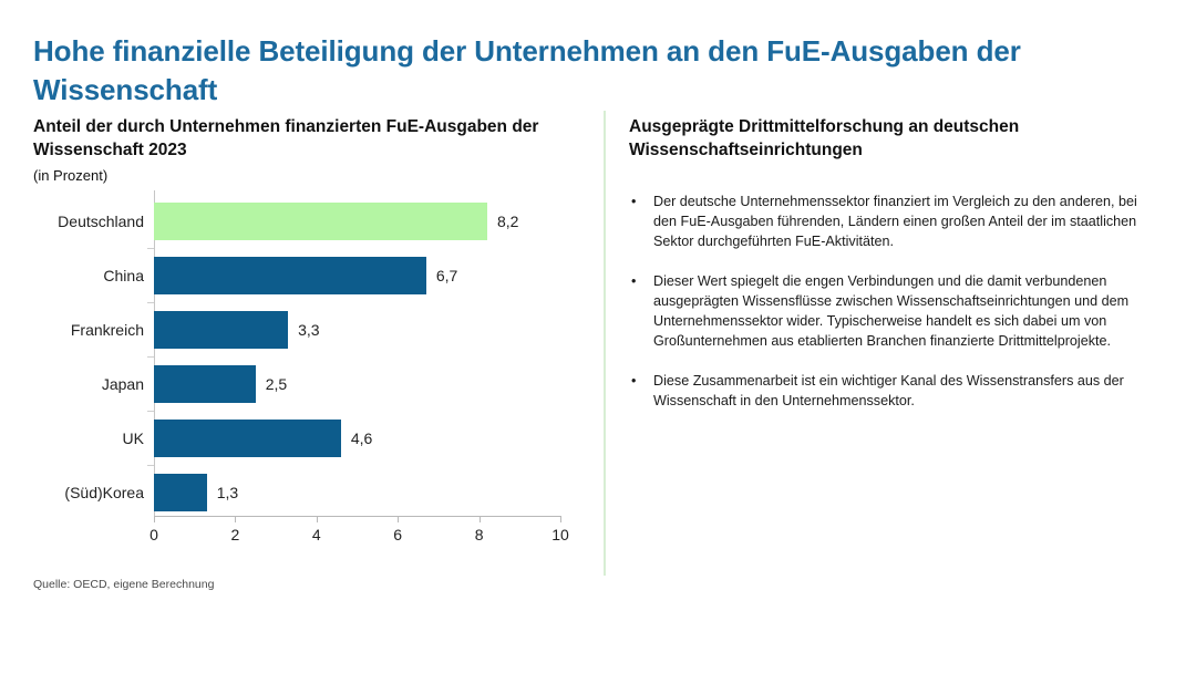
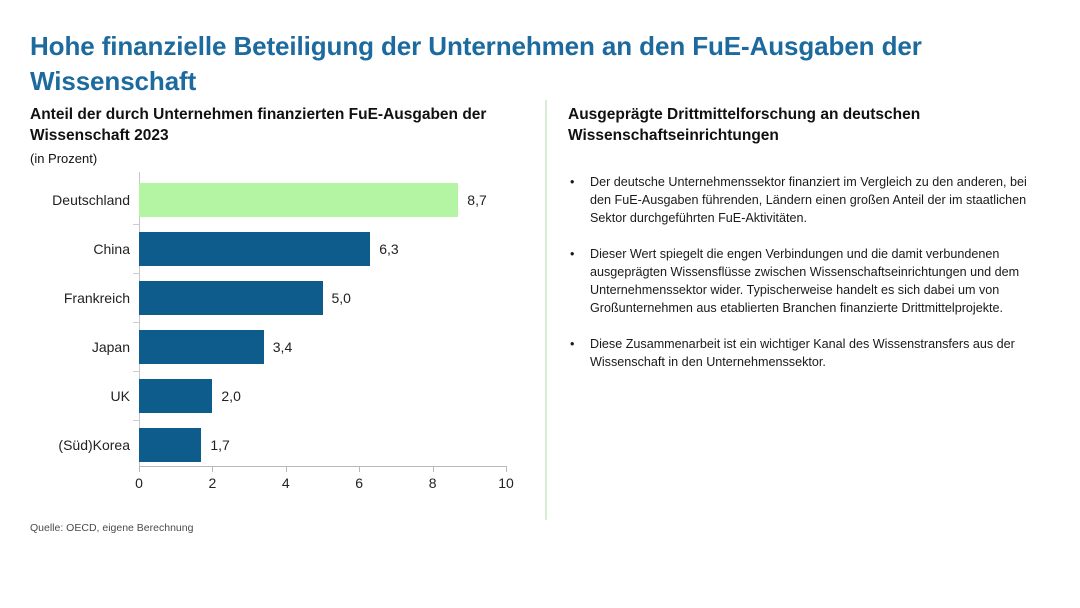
Deutschland: 8,2 -> 8,7
China: 6,7 -> 6,3
Frankreich: 3,3 -> 5,0
Japan: 2,5 -> 3,4
UK: 4,6 -> 2,0
(Süd)Korea: 1,3 -> 1,7
